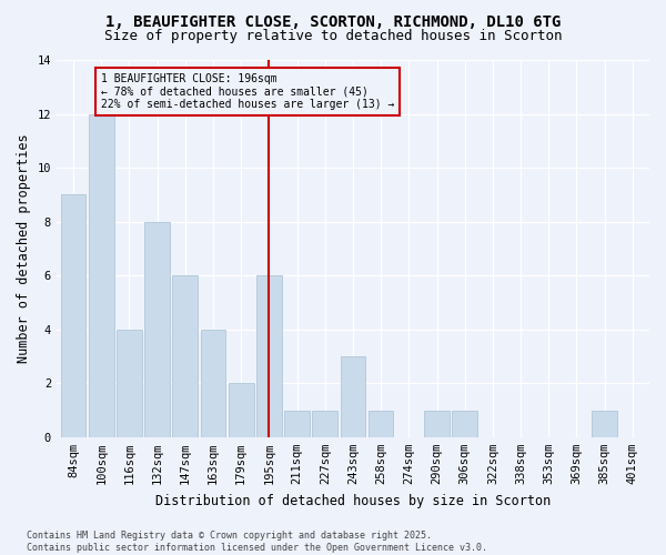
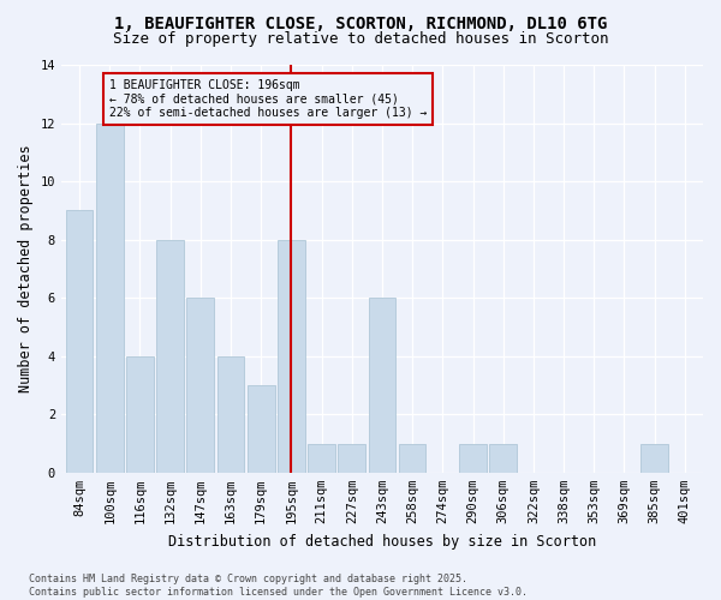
179sqm: 2 -> 3
195sqm: 6 -> 8
243sqm: 3 -> 6
